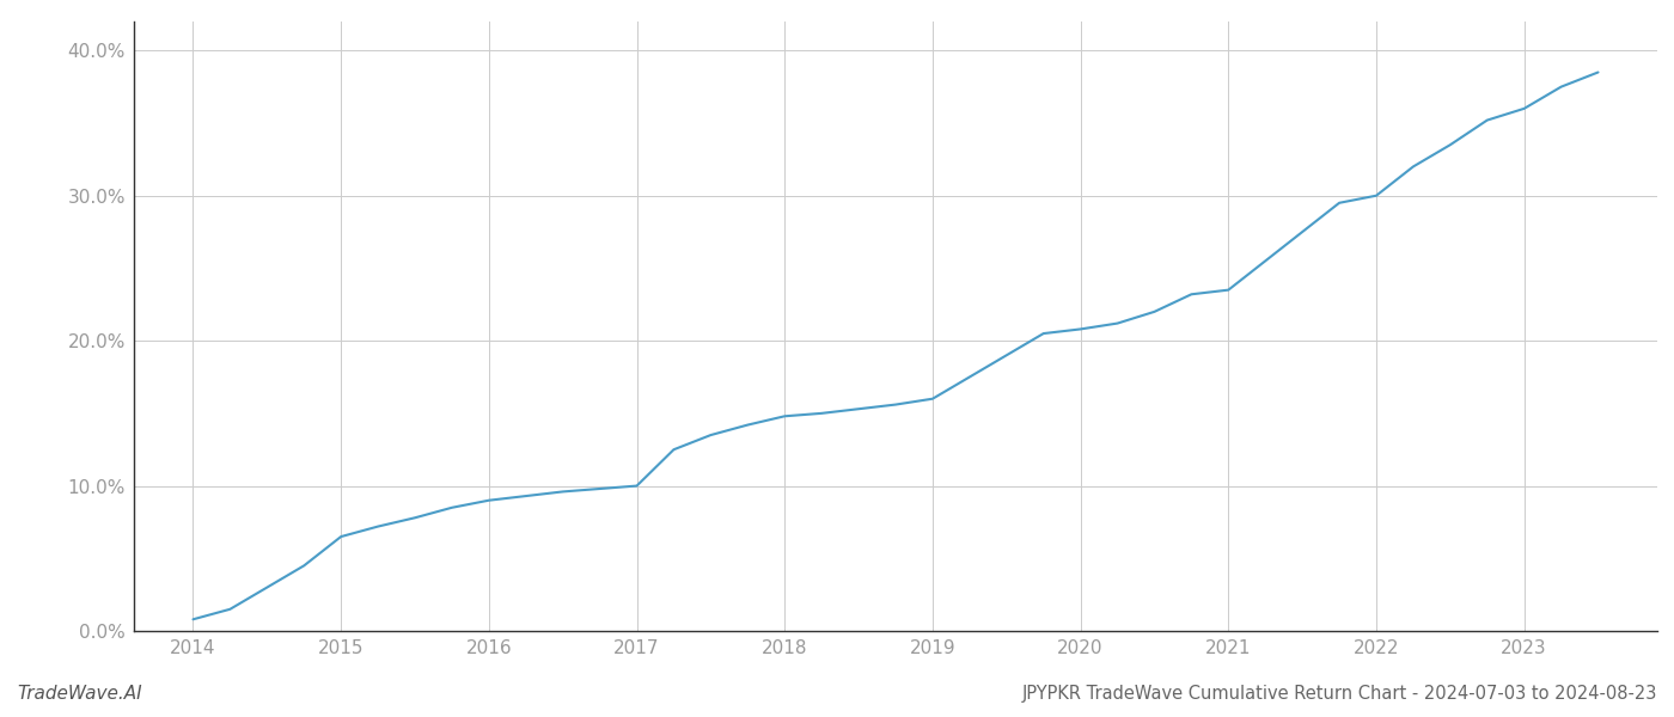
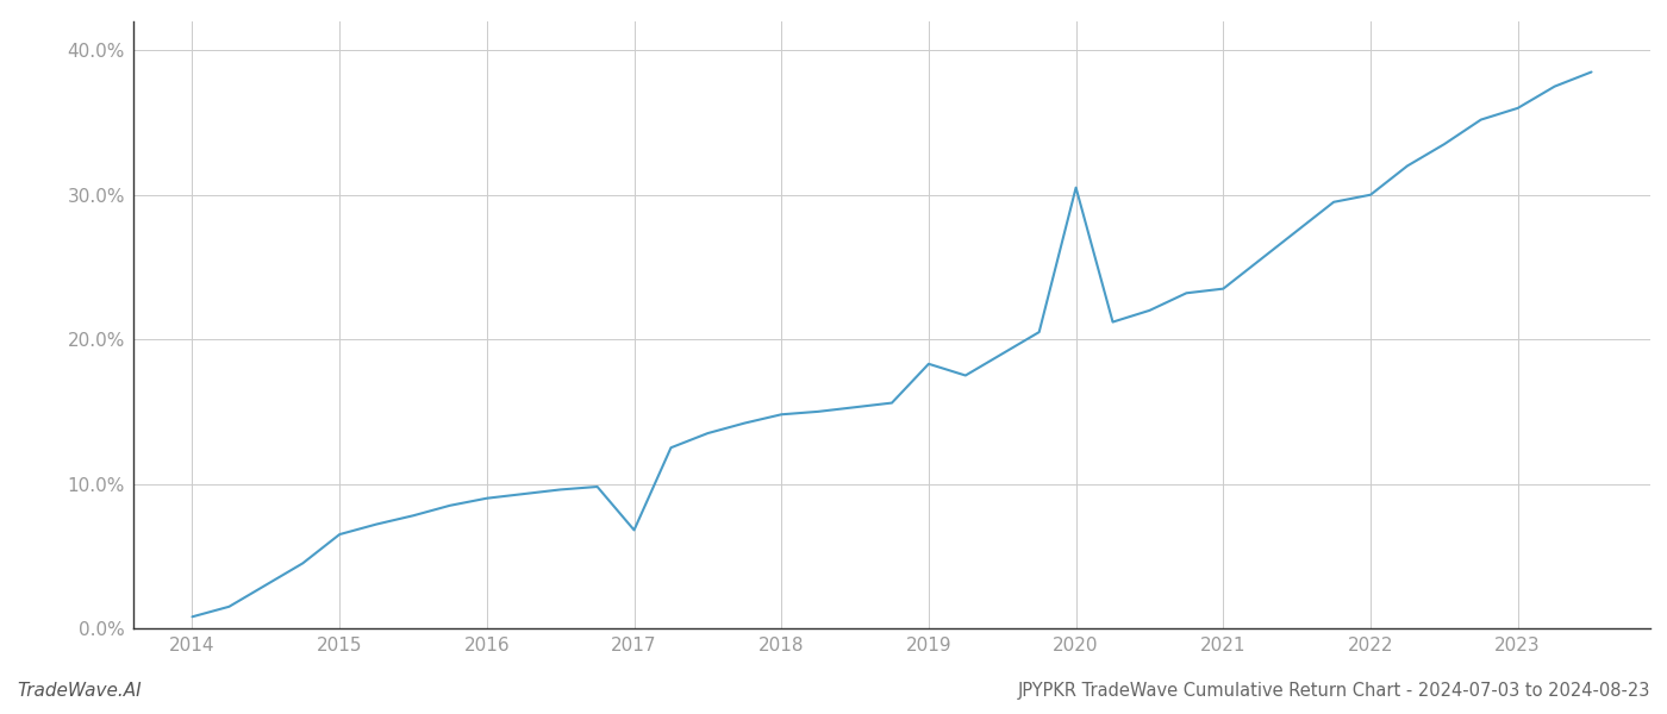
2017: 10.0% -> 6.8%
2019: 16.0% -> 18.3%
2020: 20.8% -> 30.5%
